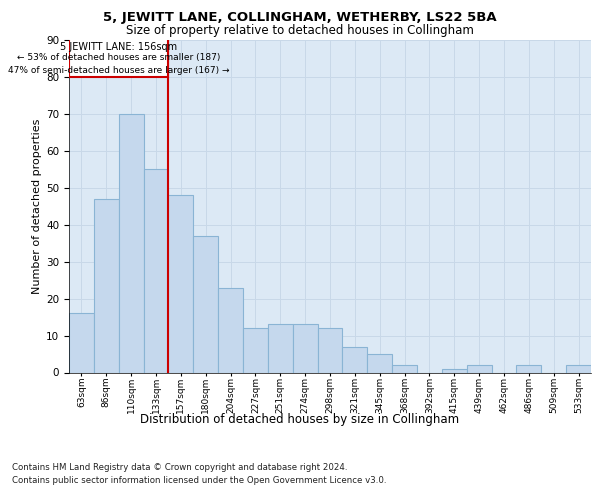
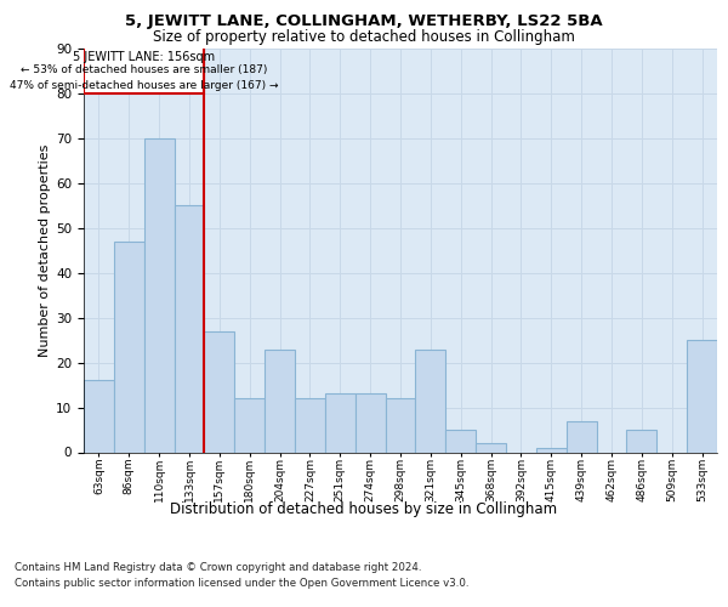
157sqm: 48 -> 27
180sqm: 37 -> 12
321sqm: 7 -> 23
439sqm: 2 -> 7
486sqm: 2 -> 5
533sqm: 2 -> 25
